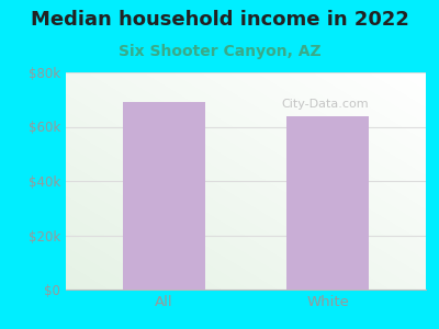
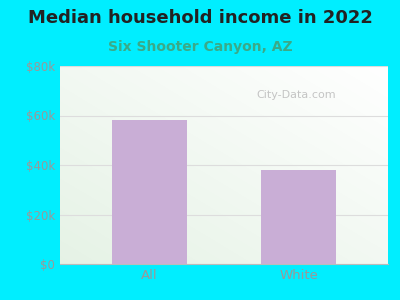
All: $69k -> $58k
White: $64k -> $38k
